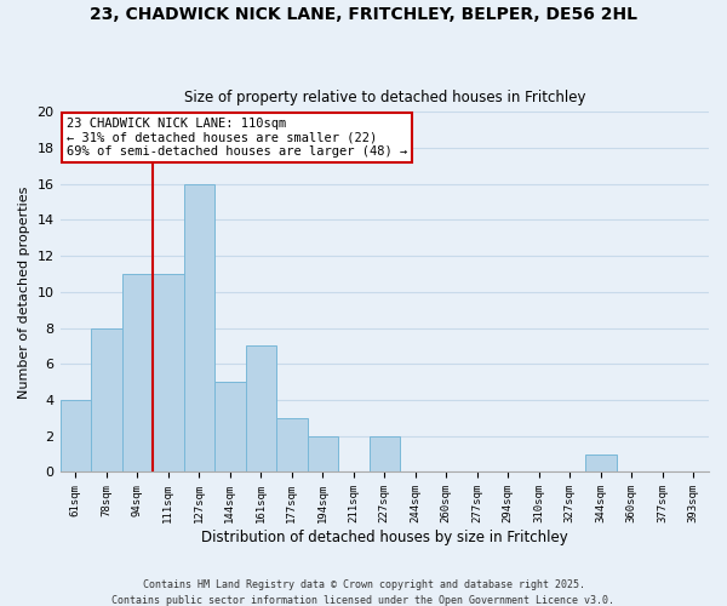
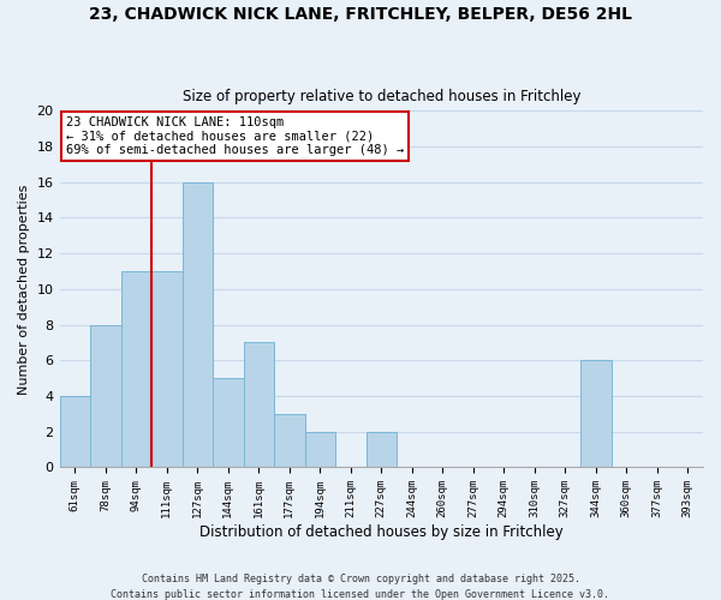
344sqm: 1 -> 6
